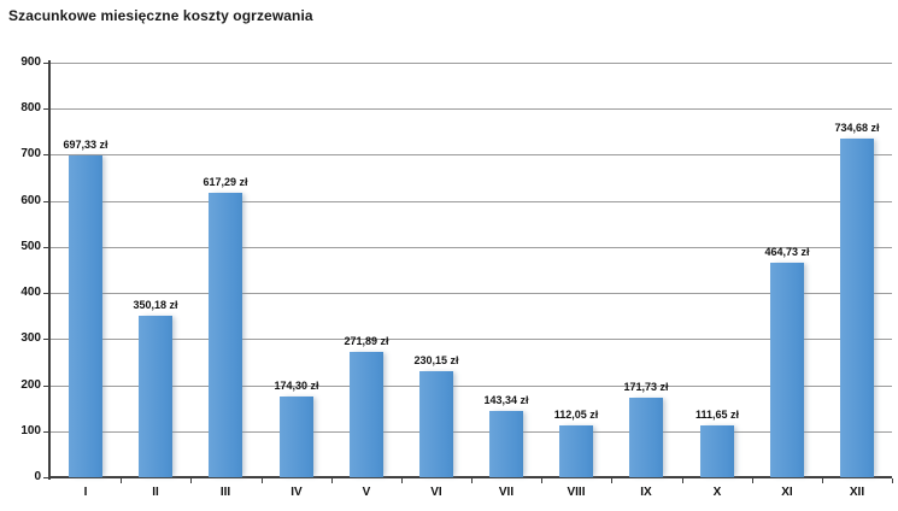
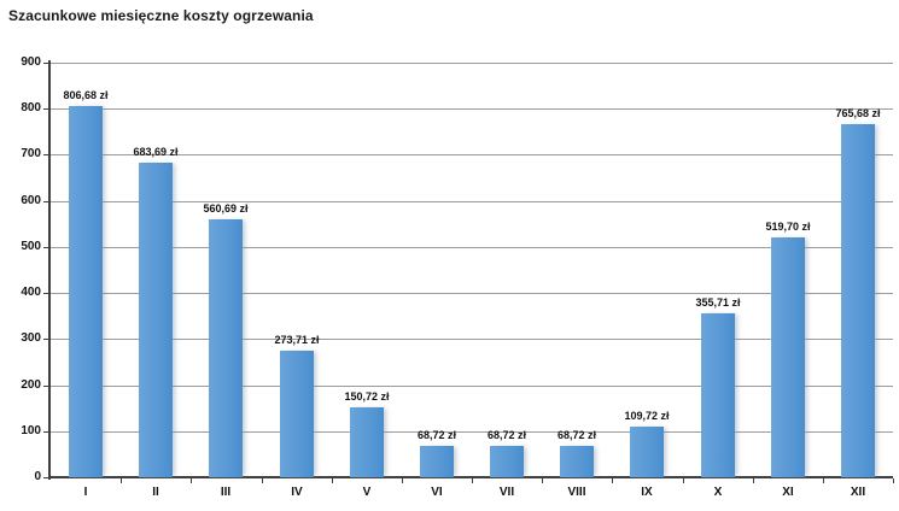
I: 697,33 -> 806,68
II: 350,18 -> 683,69
III: 617,29 -> 560,69
IV: 174,30 -> 273,71
V: 271,89 -> 150,72
VI: 230,15 -> 68,72
VII: 143,34 -> 68,72
VIII: 112,05 -> 68,72
IX: 171,73 -> 109,72
X: 111,65 -> 355,71
XI: 464,73 -> 519,70
XII: 734,68 -> 765,68
